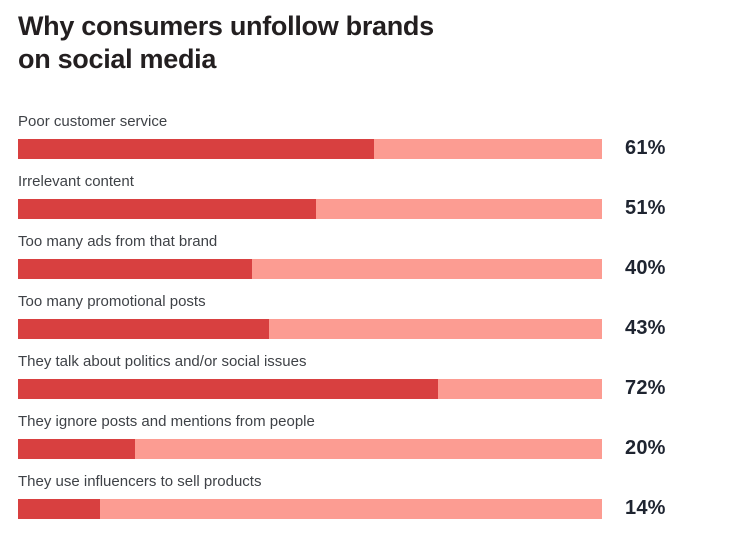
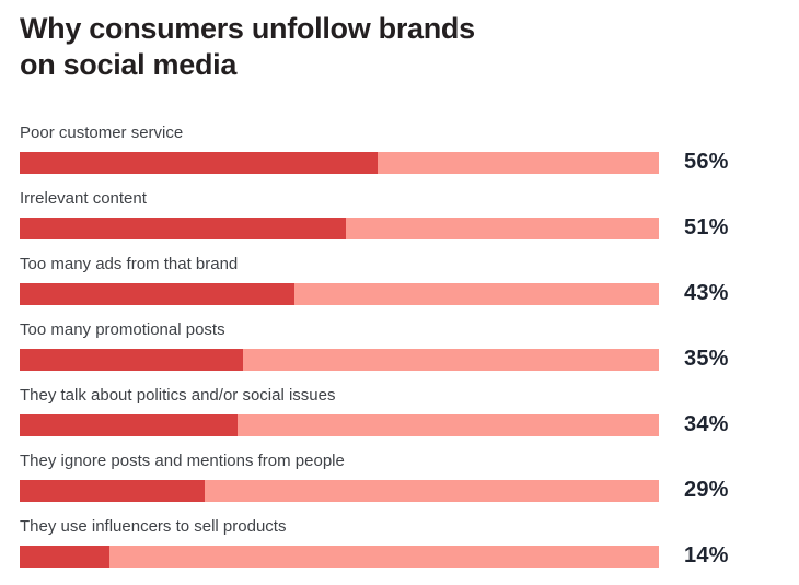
Poor customer service: 61% -> 56%
Too many ads from that brand: 40% -> 43%
Too many promotional posts: 43% -> 35%
They talk about politics and/or social issues: 72% -> 34%
They ignore posts and mentions from people: 20% -> 29%
